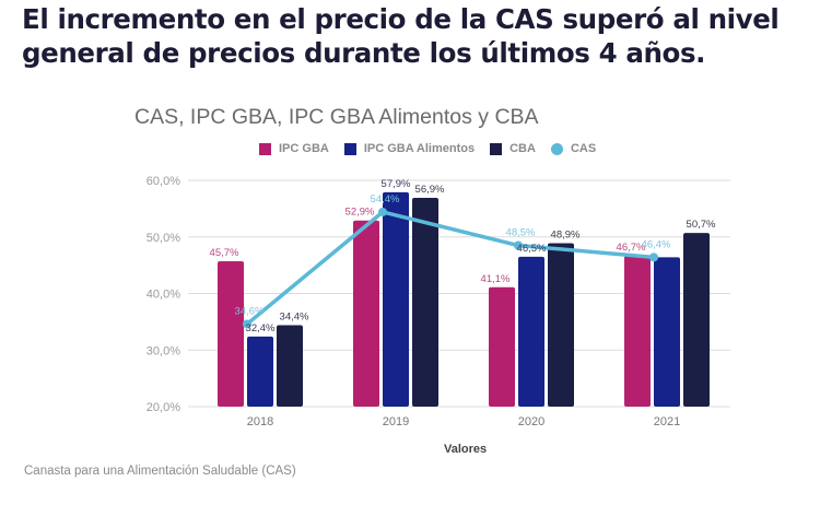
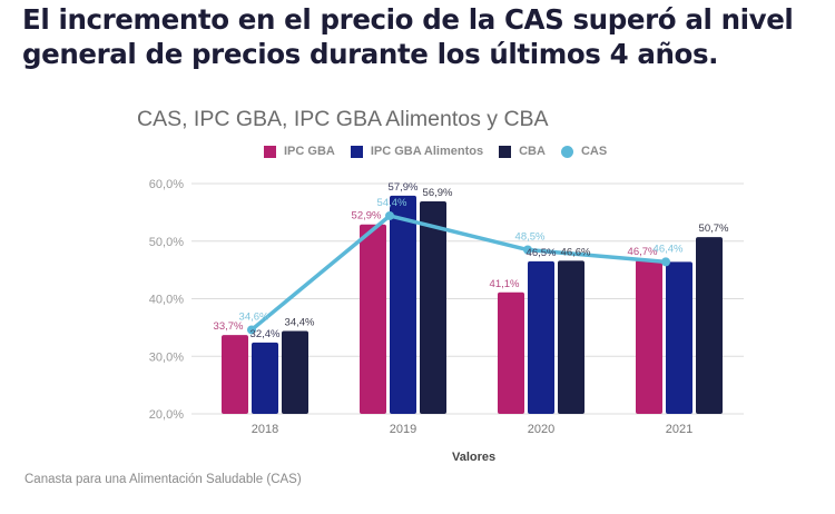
IPC GBA/2018: 45,7% -> 33,7%
CBA/2020: 48,9% -> 46,6%
